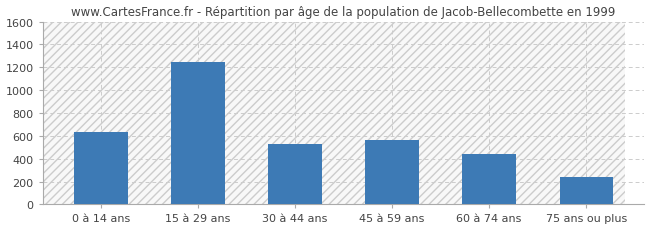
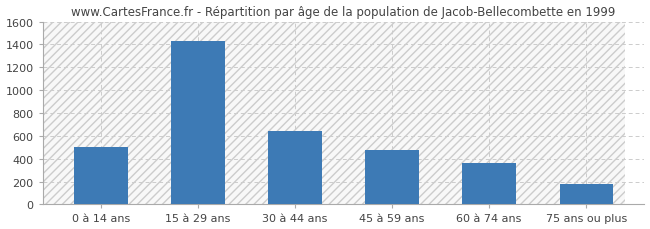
0 à 14 ans: 630 -> 500
15 à 29 ans: 1250 -> 1430
30 à 44 ans: 530 -> 640
45 à 59 ans: 560 -> 480
60 à 74 ans: 440 -> 360
75 ans ou plus: 240 -> 180
